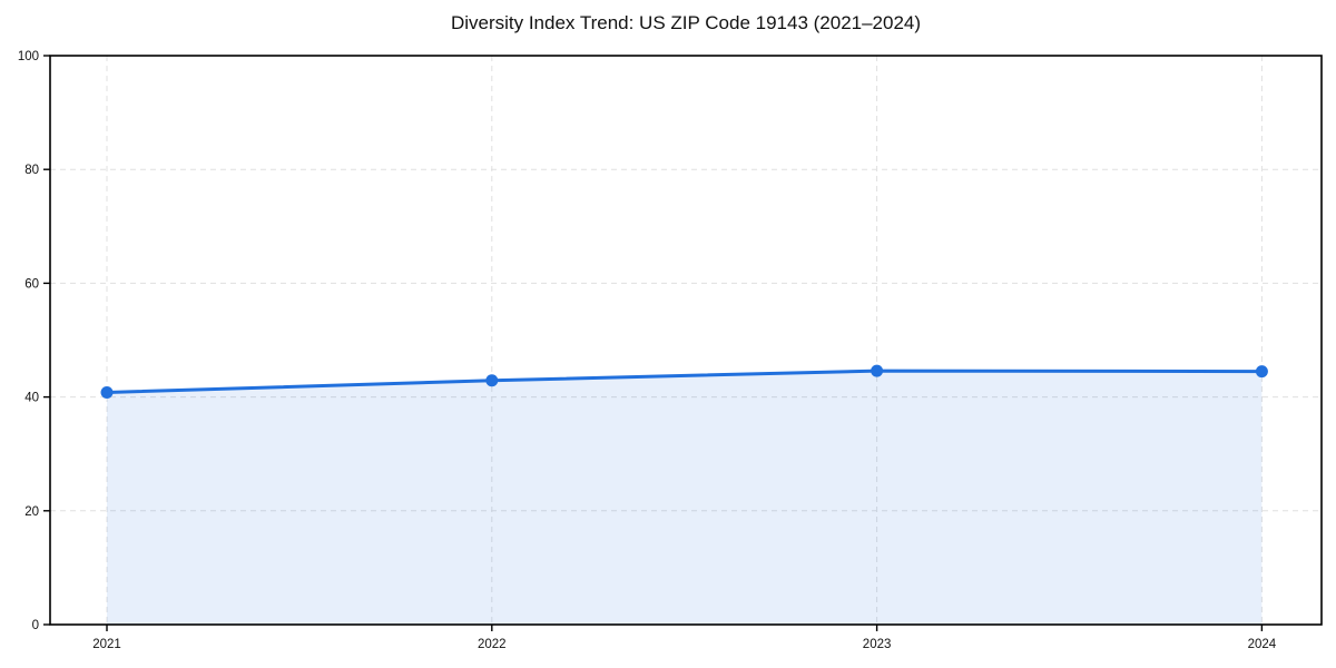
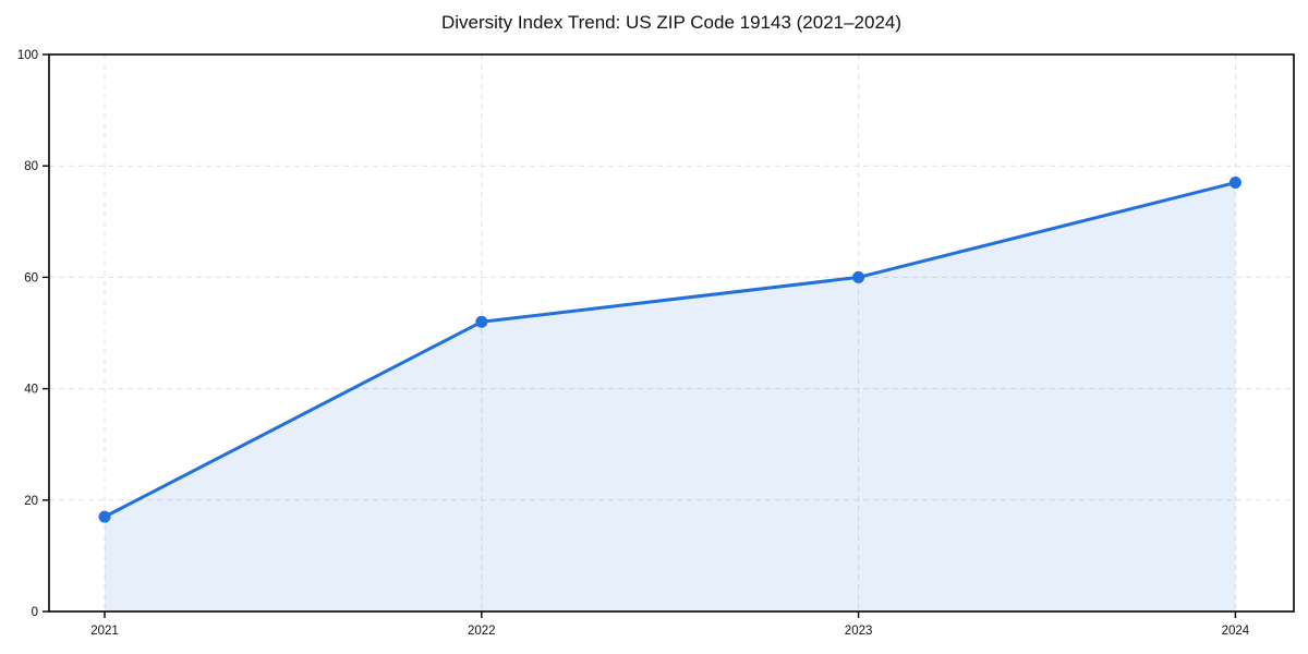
2021: 41 -> 17
2022: 43 -> 52
2023: 45 -> 60
2024: 44 -> 77
